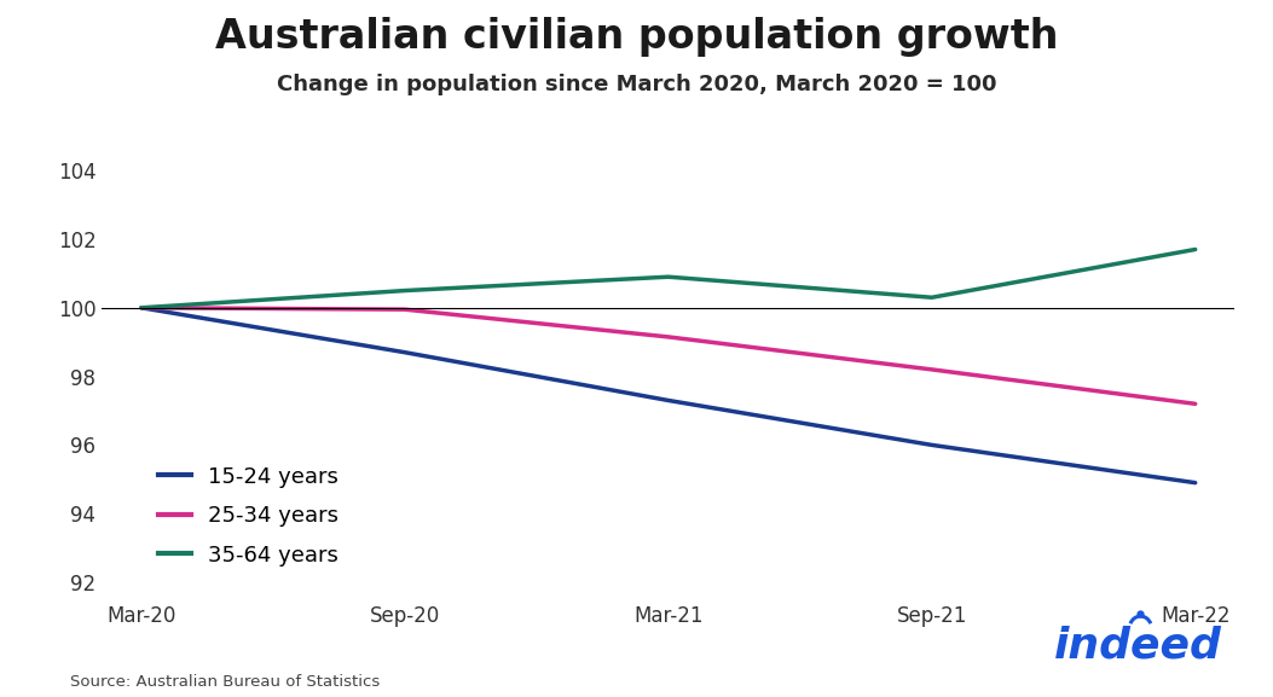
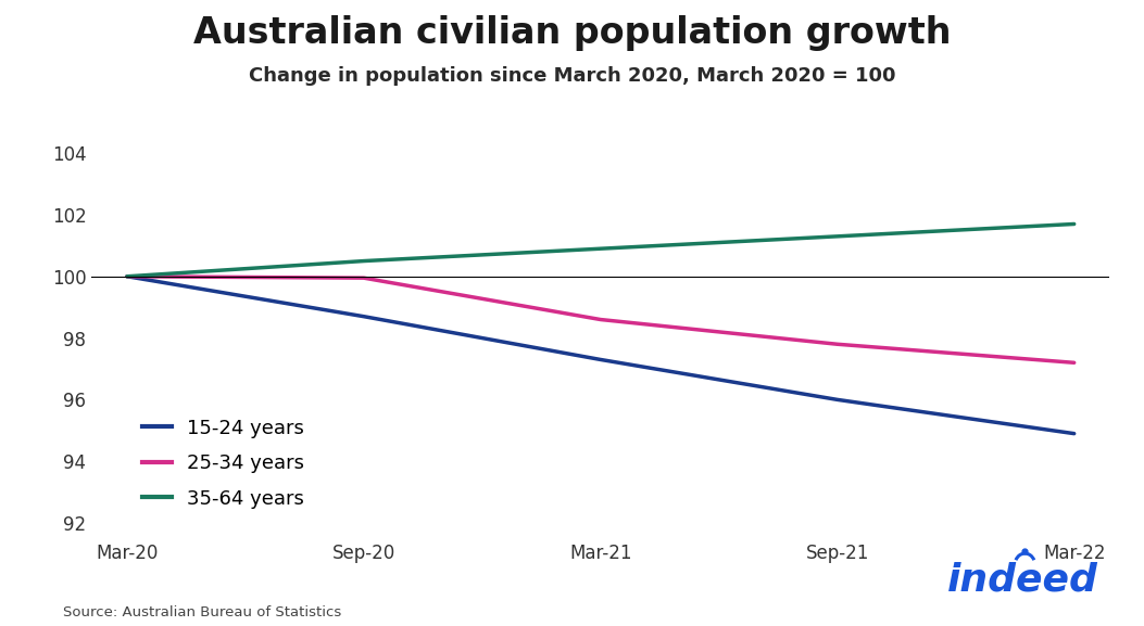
25-34 years/Mar-21: 99.15 -> 98.60
25-34 years/Sep-21: 98.20 -> 97.80
35-64 years/Sep-21: 100.3 -> 101.3
